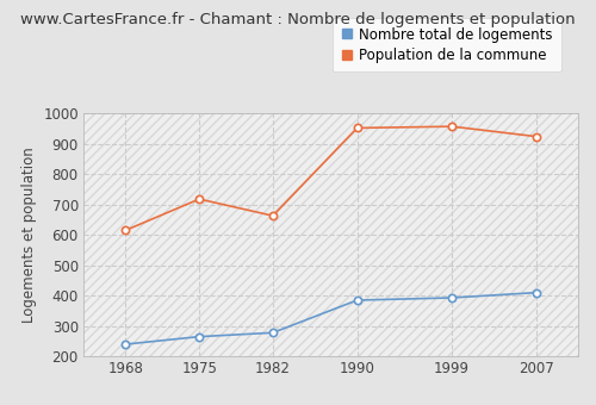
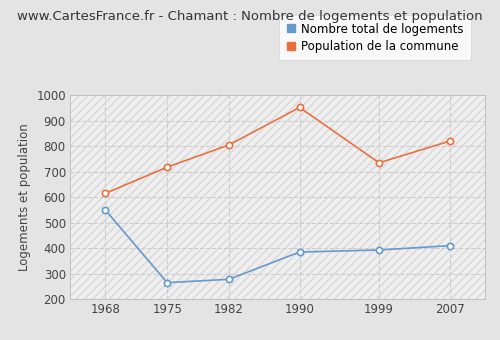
Nombre total de logements/1968: 240 -> 550
Population de la commune/1982: 663 -> 805
Population de la commune/1999: 957 -> 735
Population de la commune/2007: 924 -> 820
